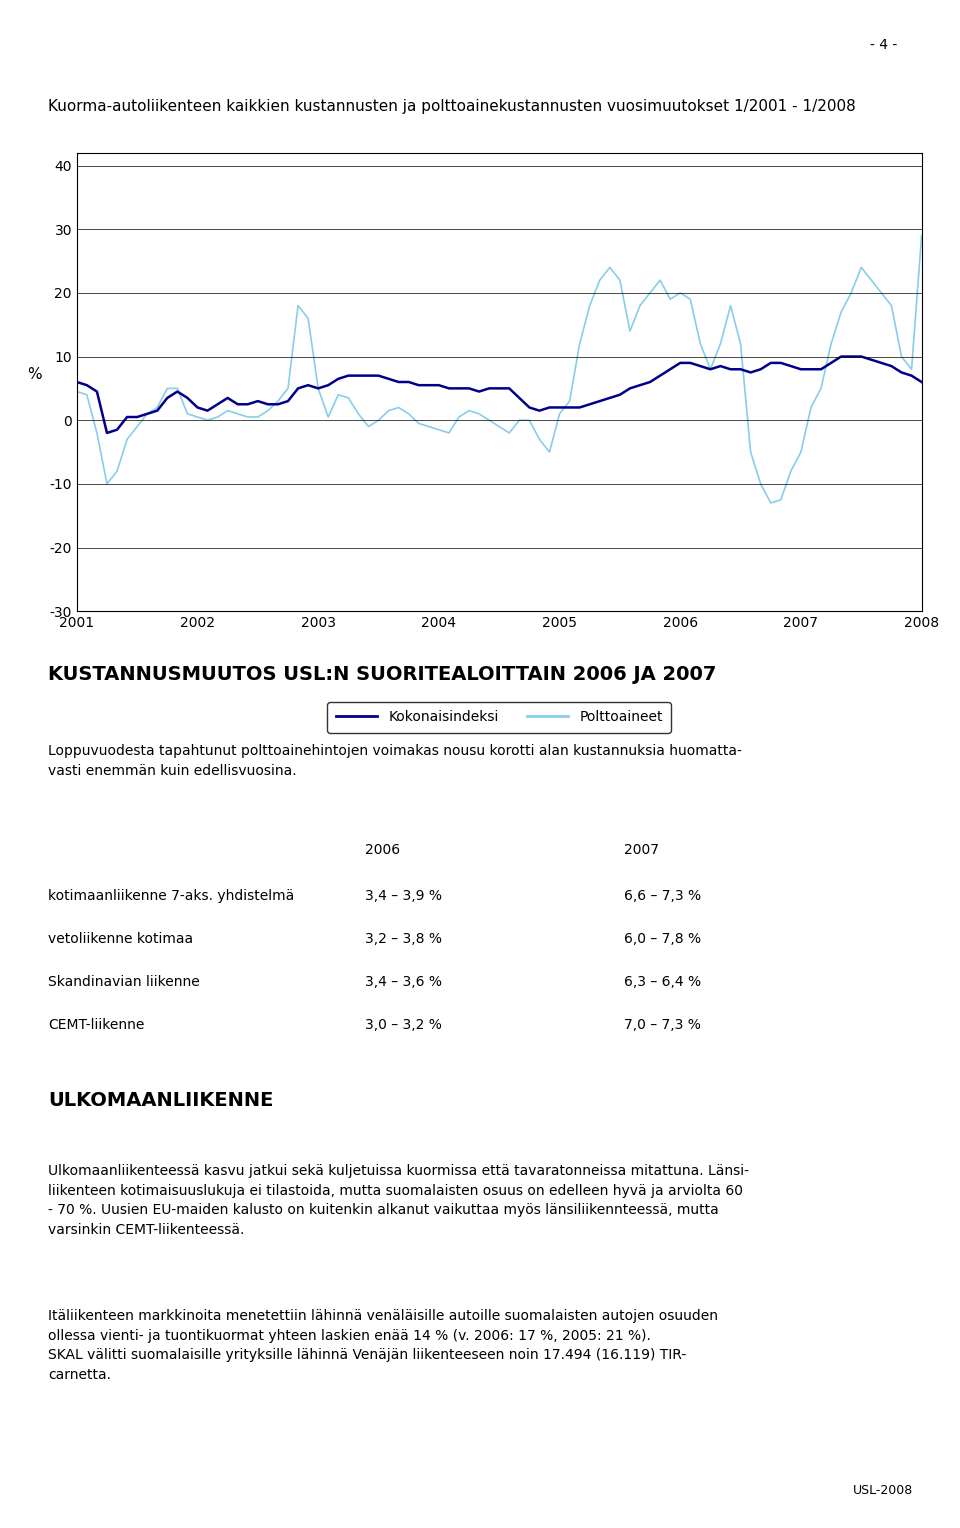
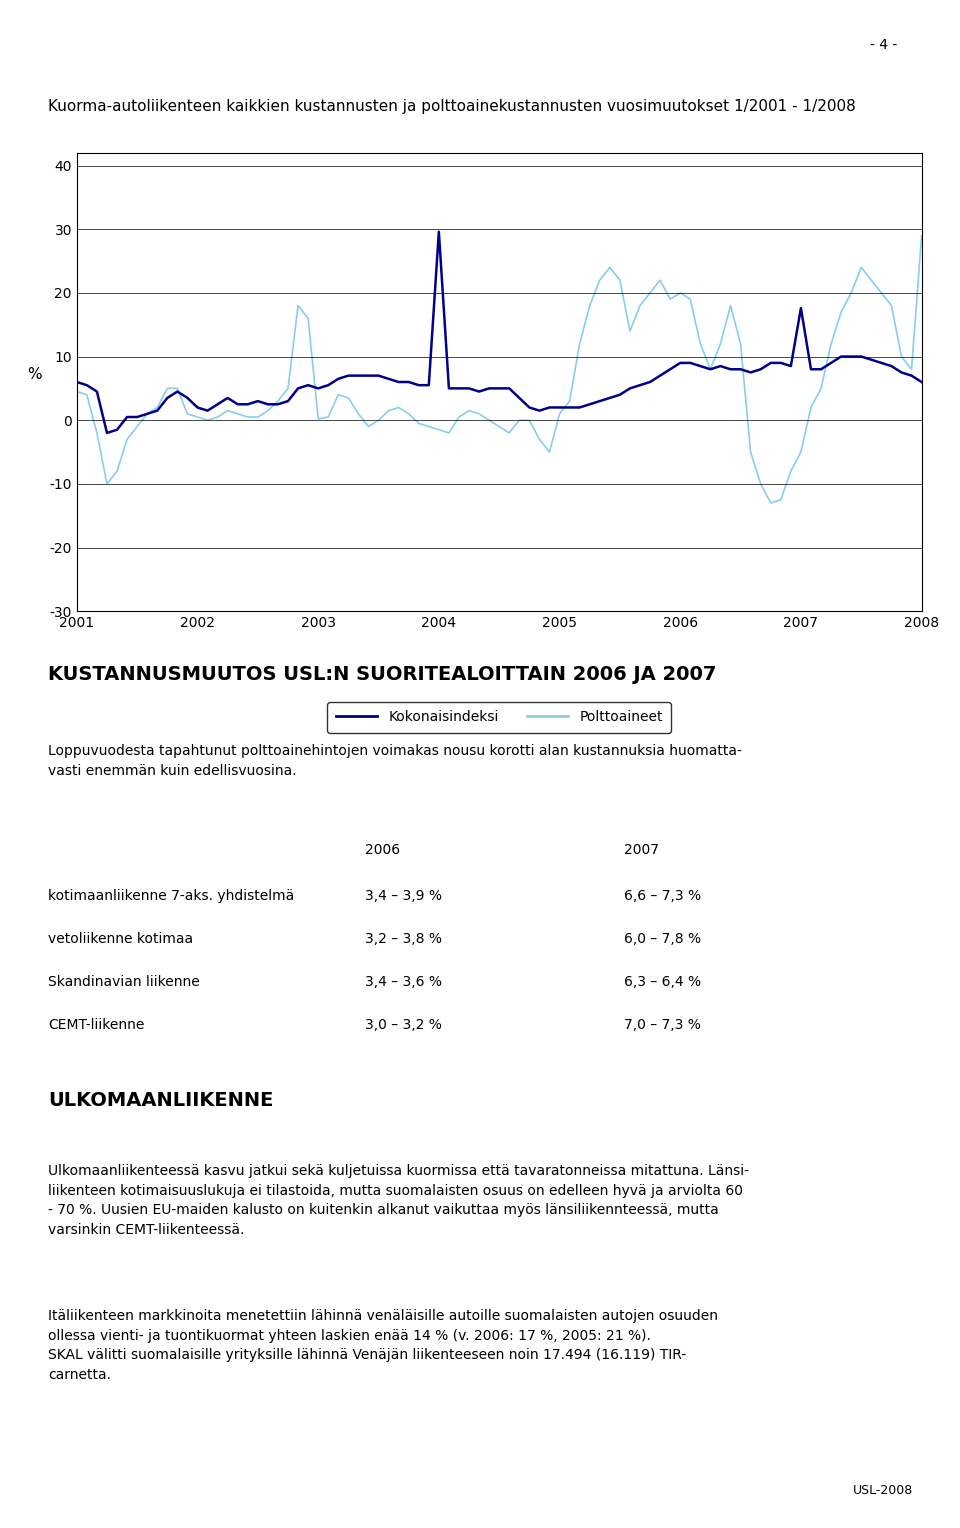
Polttoaineet/2003: 5.0 -> 0.2
Kokonaisindeksi/2004: 5.5 -> 29.6
Kokonaisindeksi/2007: 8.0 -> 17.6
